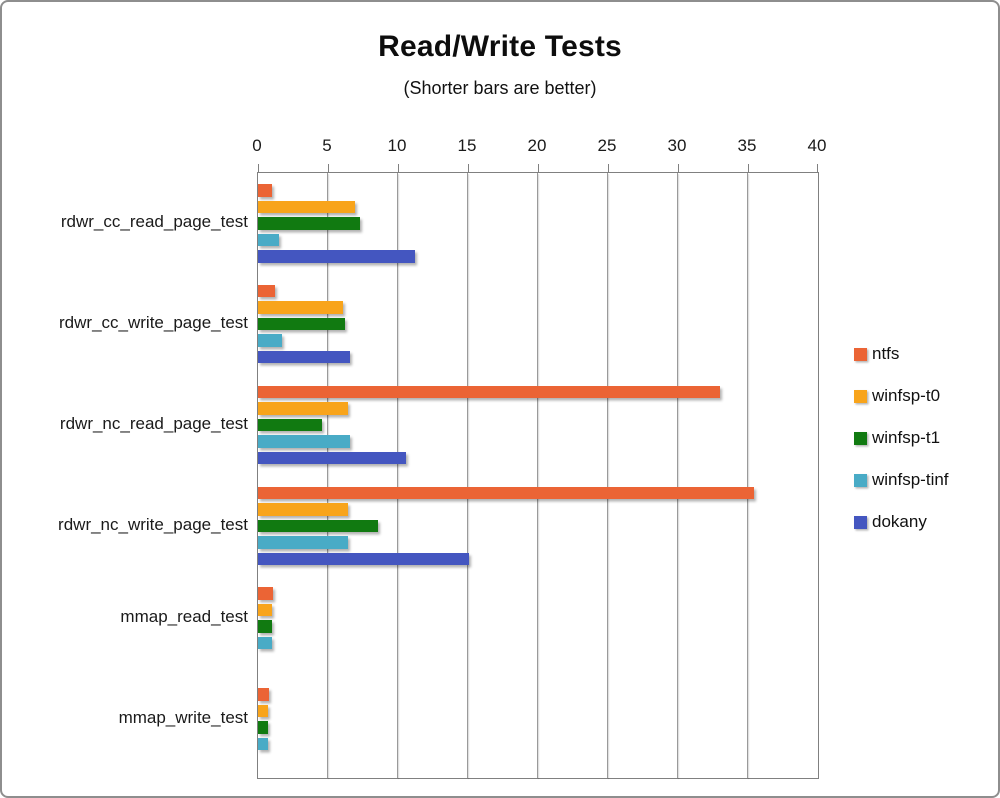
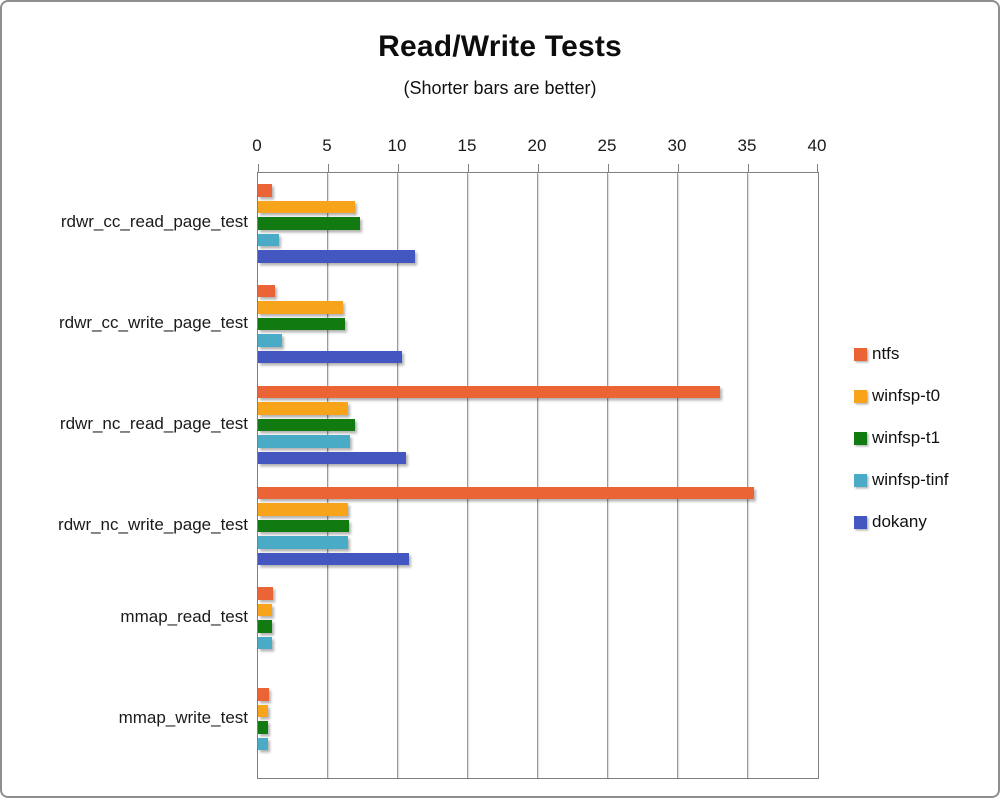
dokany/rdwr_cc_write_page_test: 6.6 -> 10.3
winfsp-t1/rdwr_nc_read_page_test: 4.6 -> 6.9
winfsp-t1/rdwr_nc_write_page_test: 8.6 -> 6.5
dokany/rdwr_nc_write_page_test: 15.1 -> 10.8
